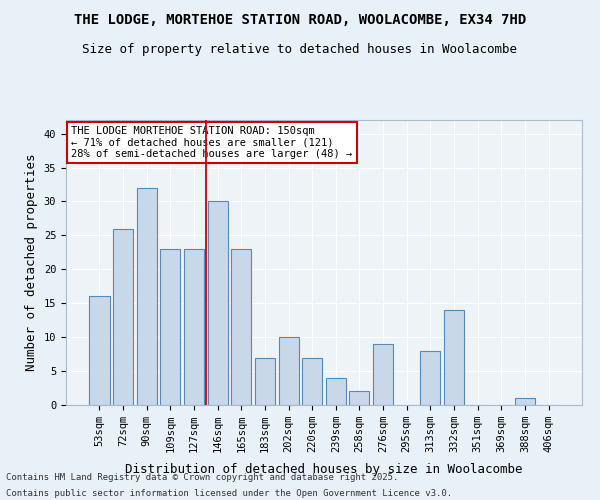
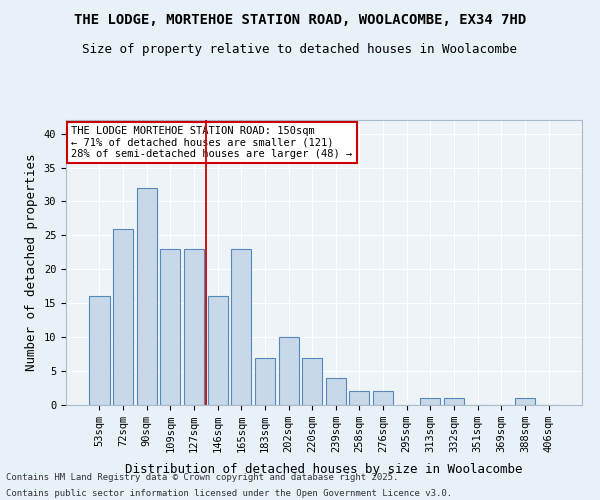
146sqm: 30 -> 16
276sqm: 9 -> 2
313sqm: 8 -> 1
332sqm: 14 -> 1
